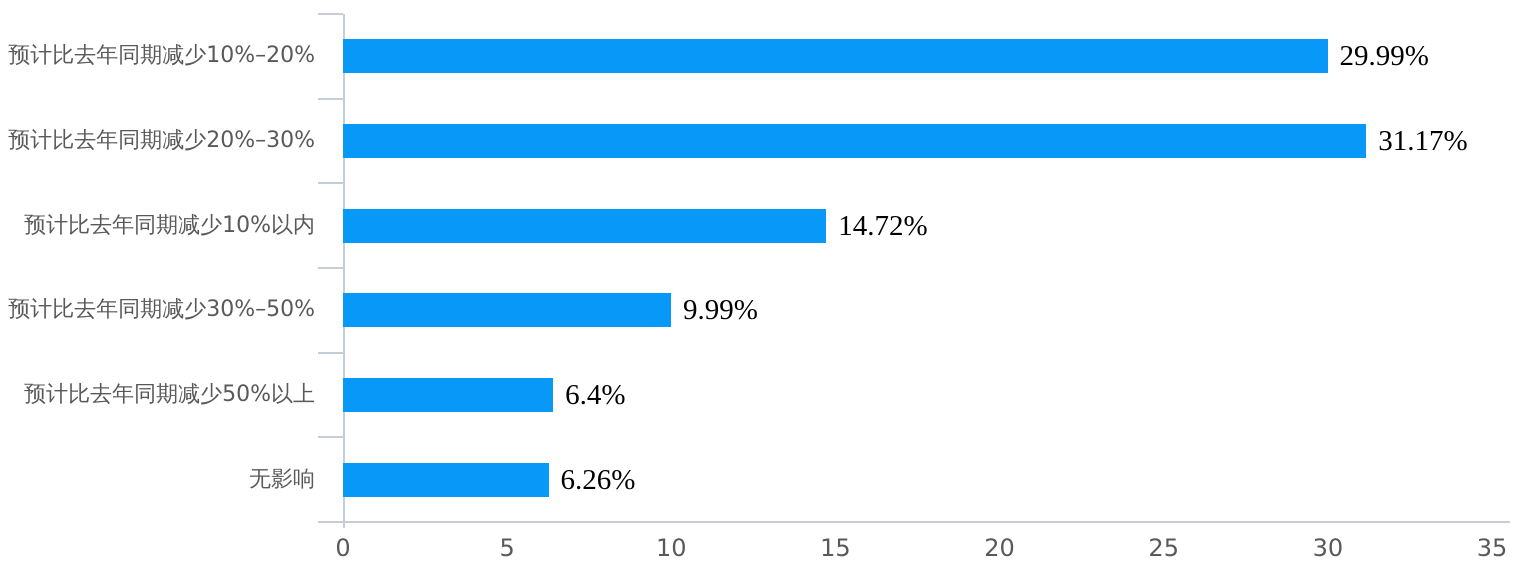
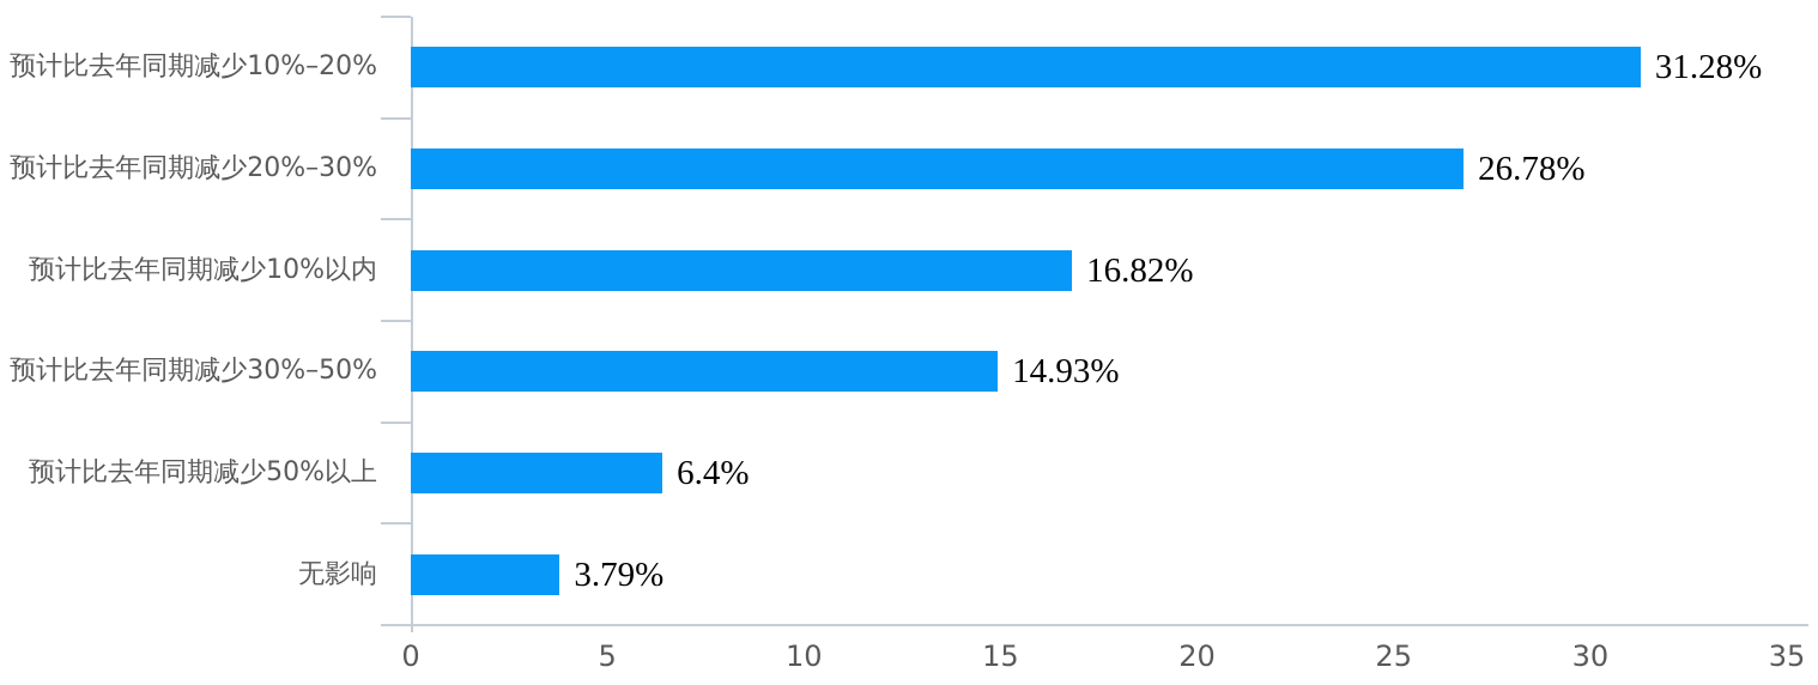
预计比去年同期减少10%–20%: 29.99% -> 31.28%
预计比去年同期减少20%–30%: 31.17% -> 26.78%
预计比去年同期减少10%以内: 14.72% -> 16.82%
预计比去年同期减少30%–50%: 9.99% -> 14.93%
无影响: 6.26% -> 3.79%
